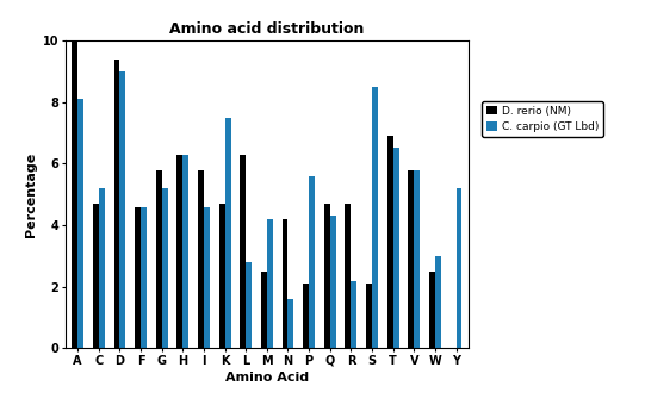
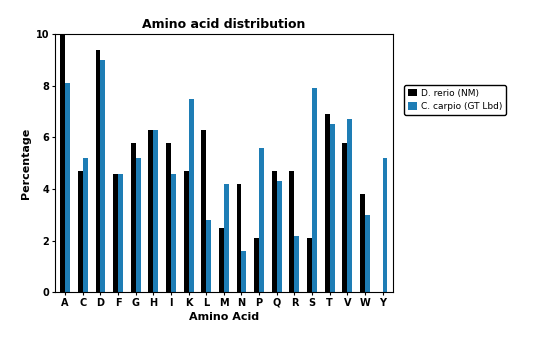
C. carpio (GT Lbd)/S: 8.5 -> 7.9
C. carpio (GT Lbd)/V: 5.8 -> 6.7
D. rerio (NM)/W: 2.5 -> 3.8
